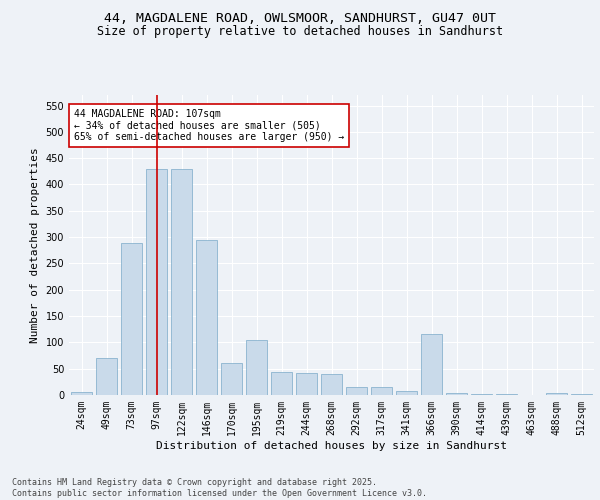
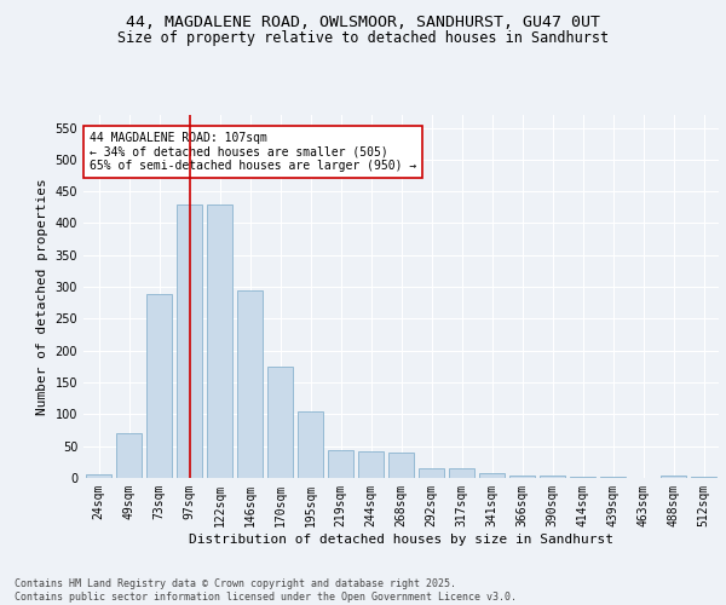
170sqm: 60 -> 175
366sqm: 116 -> 4
